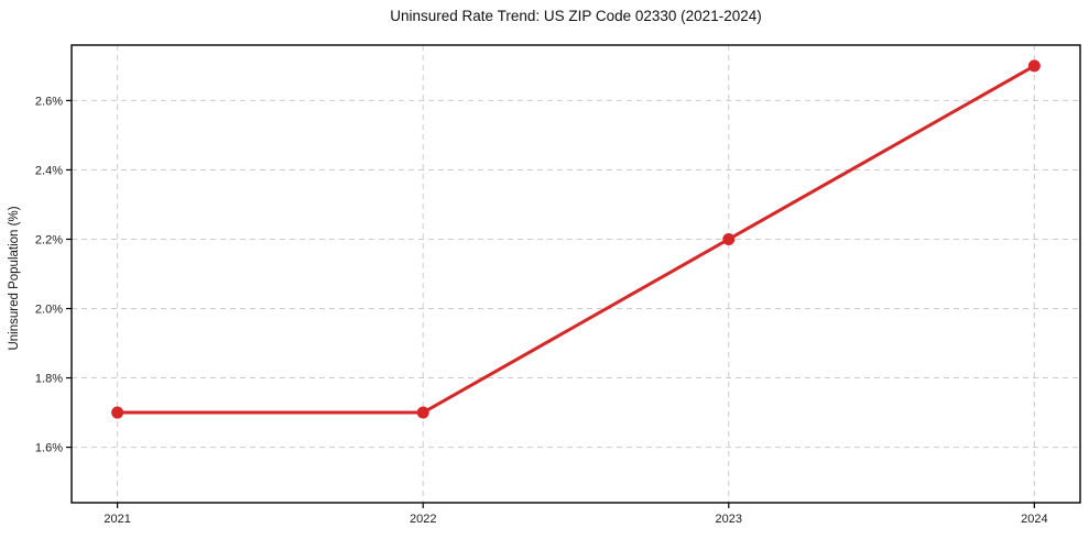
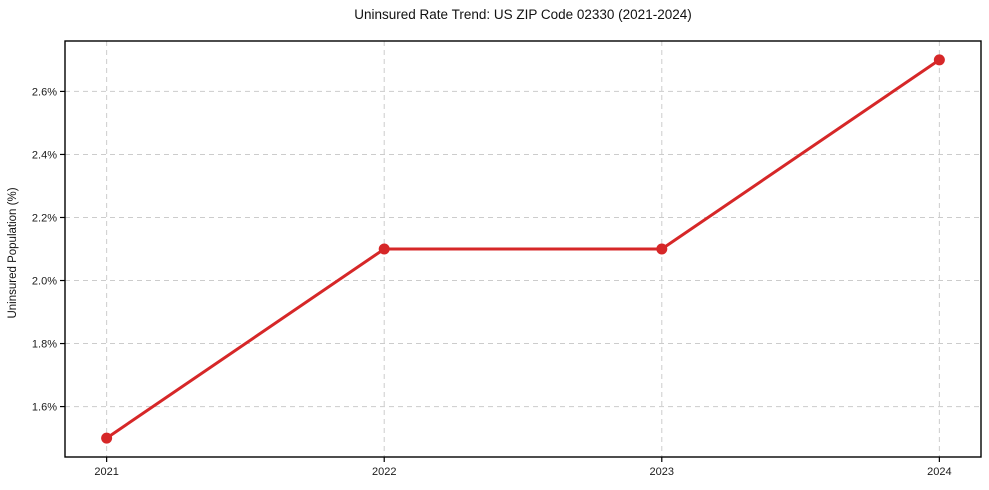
2021: 1.7% -> 1.5%
2022: 1.7% -> 2.1%
2023: 2.2% -> 2.1%
